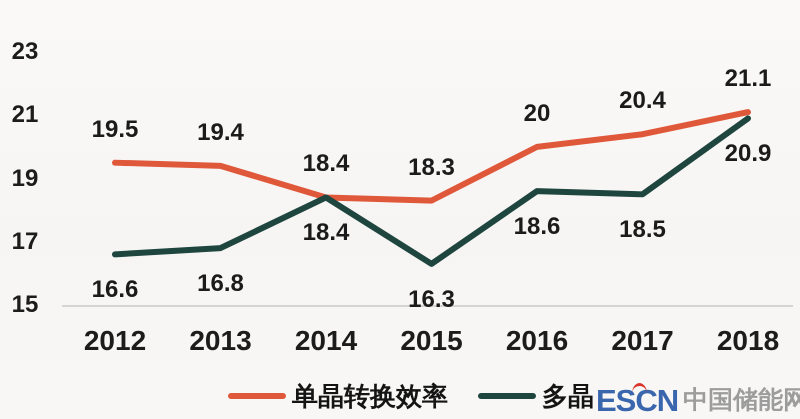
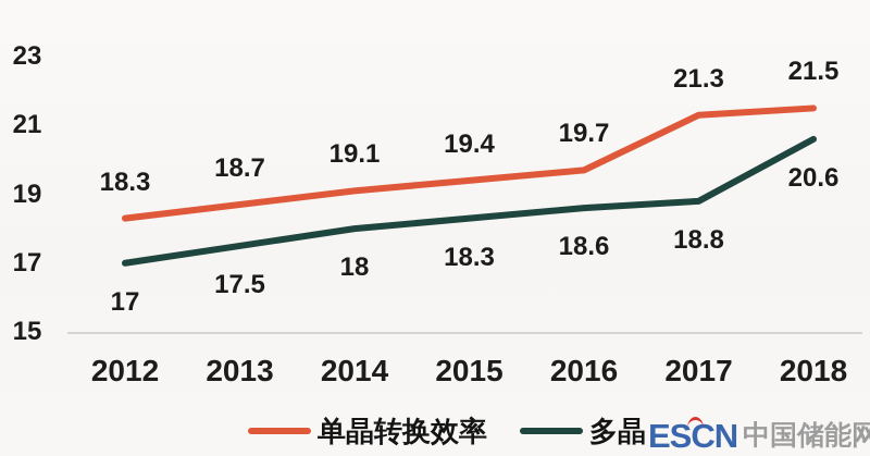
单晶转换效率/2012: 19.5 -> 18.3
多晶/2012: 16.6 -> 17
单晶转换效率/2013: 19.4 -> 18.7
多晶/2013: 16.8 -> 17.5
单晶转换效率/2014: 18.4 -> 19.1
多晶/2014: 18.4 -> 18
单晶转换效率/2015: 18.3 -> 19.4
多晶/2015: 16.3 -> 18.3
单晶转换效率/2016: 20 -> 19.7
单晶转换效率/2017: 20.4 -> 21.3
多晶/2017: 18.5 -> 18.8
单晶转换效率/2018: 21.1 -> 21.5
多晶/2018: 20.9 -> 20.6
